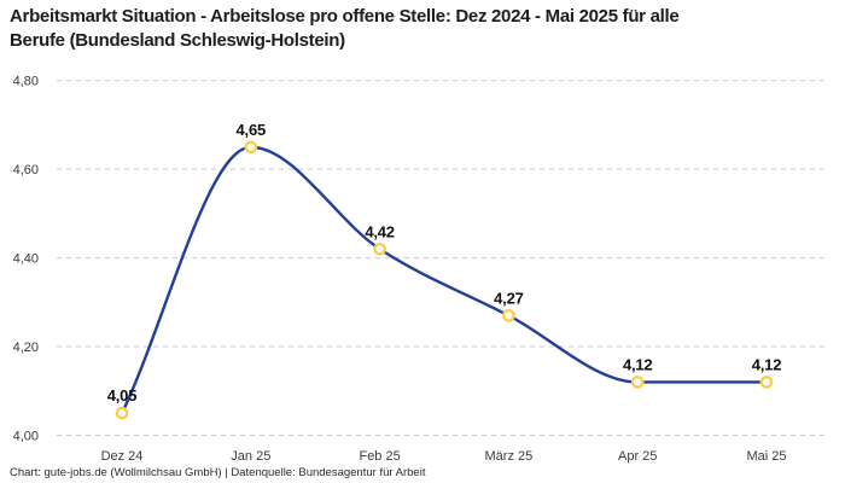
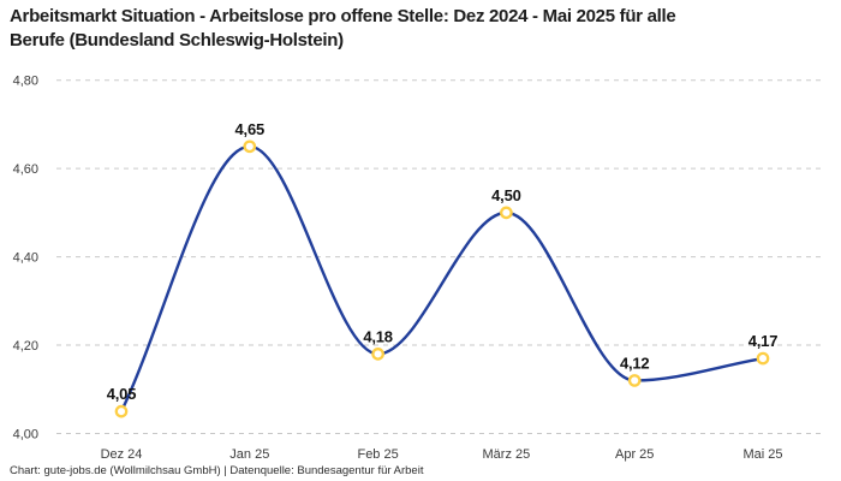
Feb 25: 4,42 -> 4,18
März 25: 4,27 -> 4,50
Mai 25: 4,12 -> 4,17
